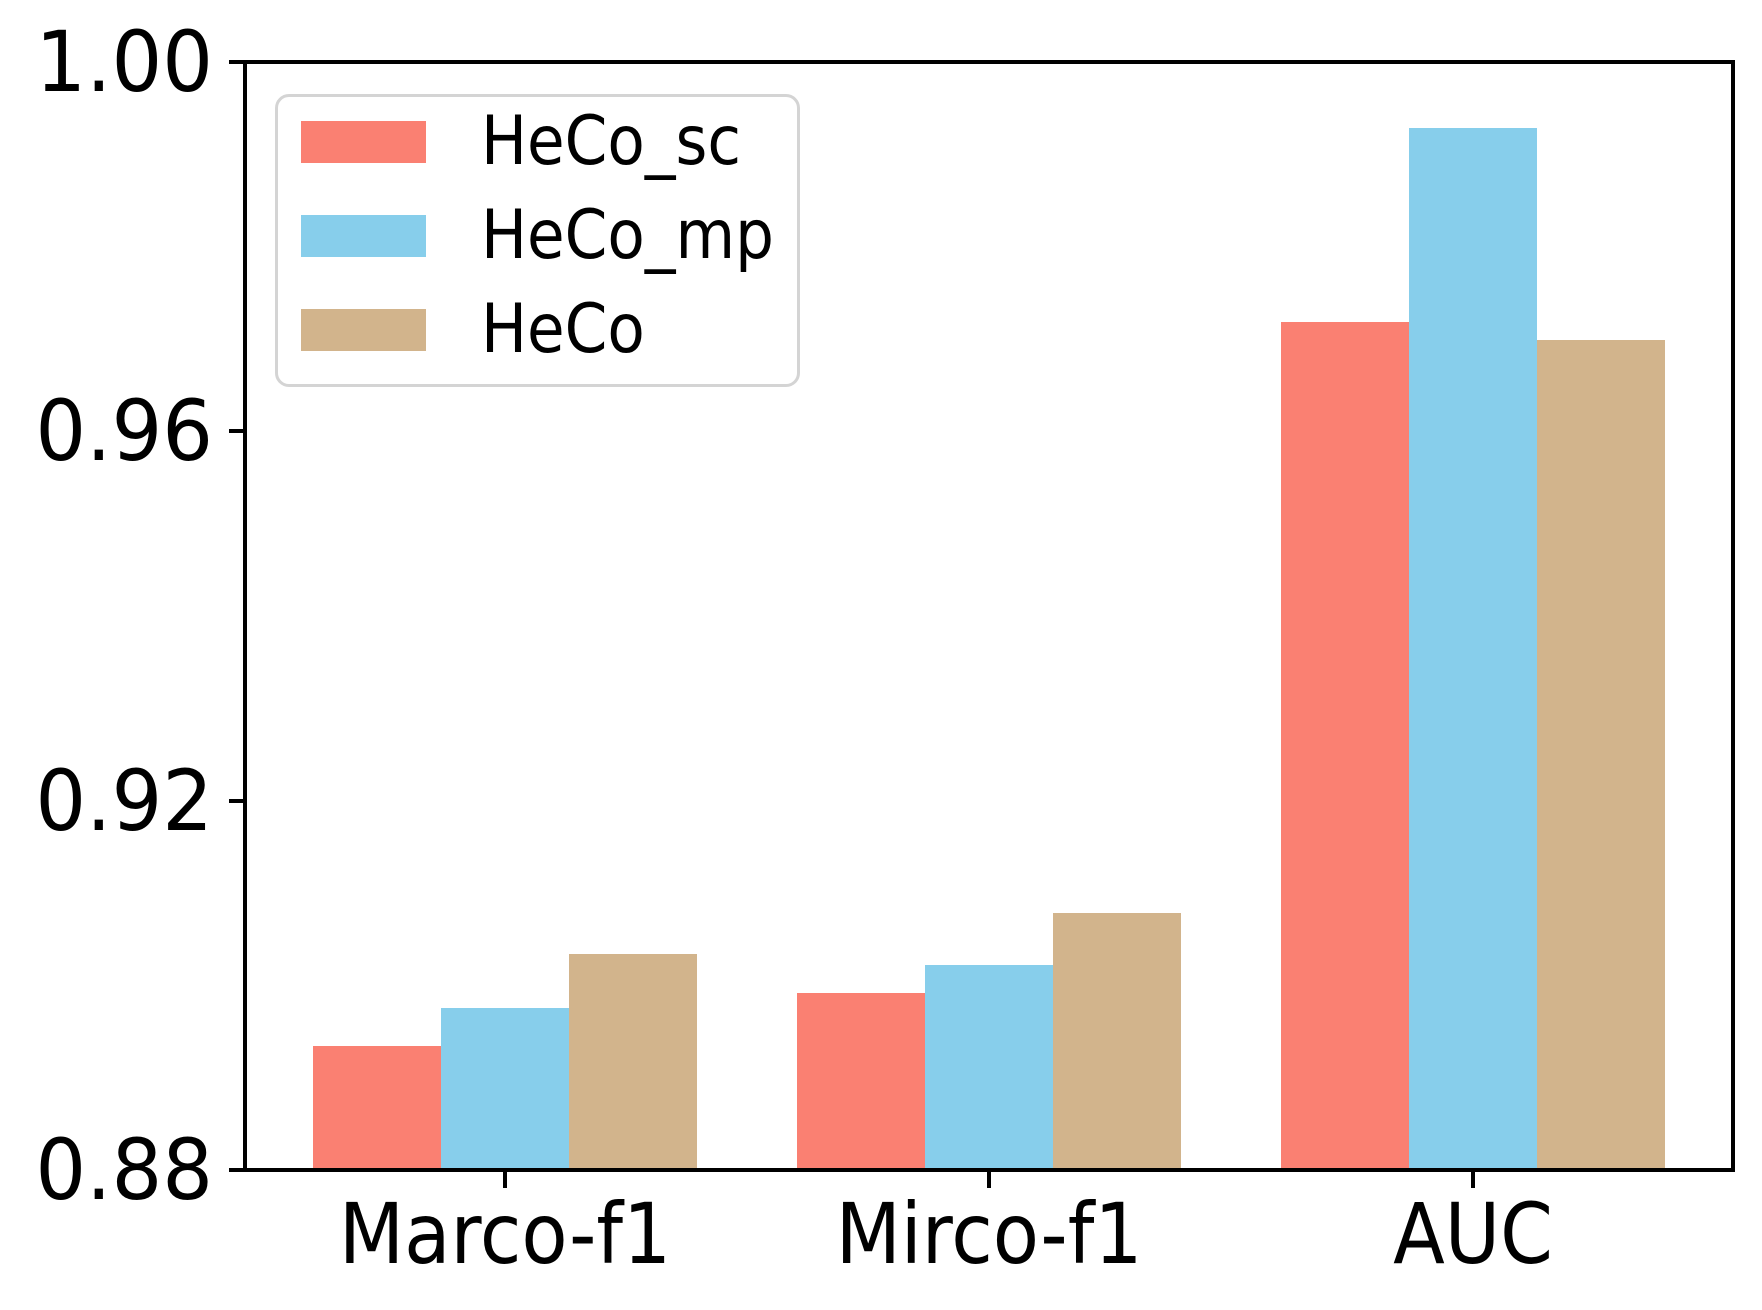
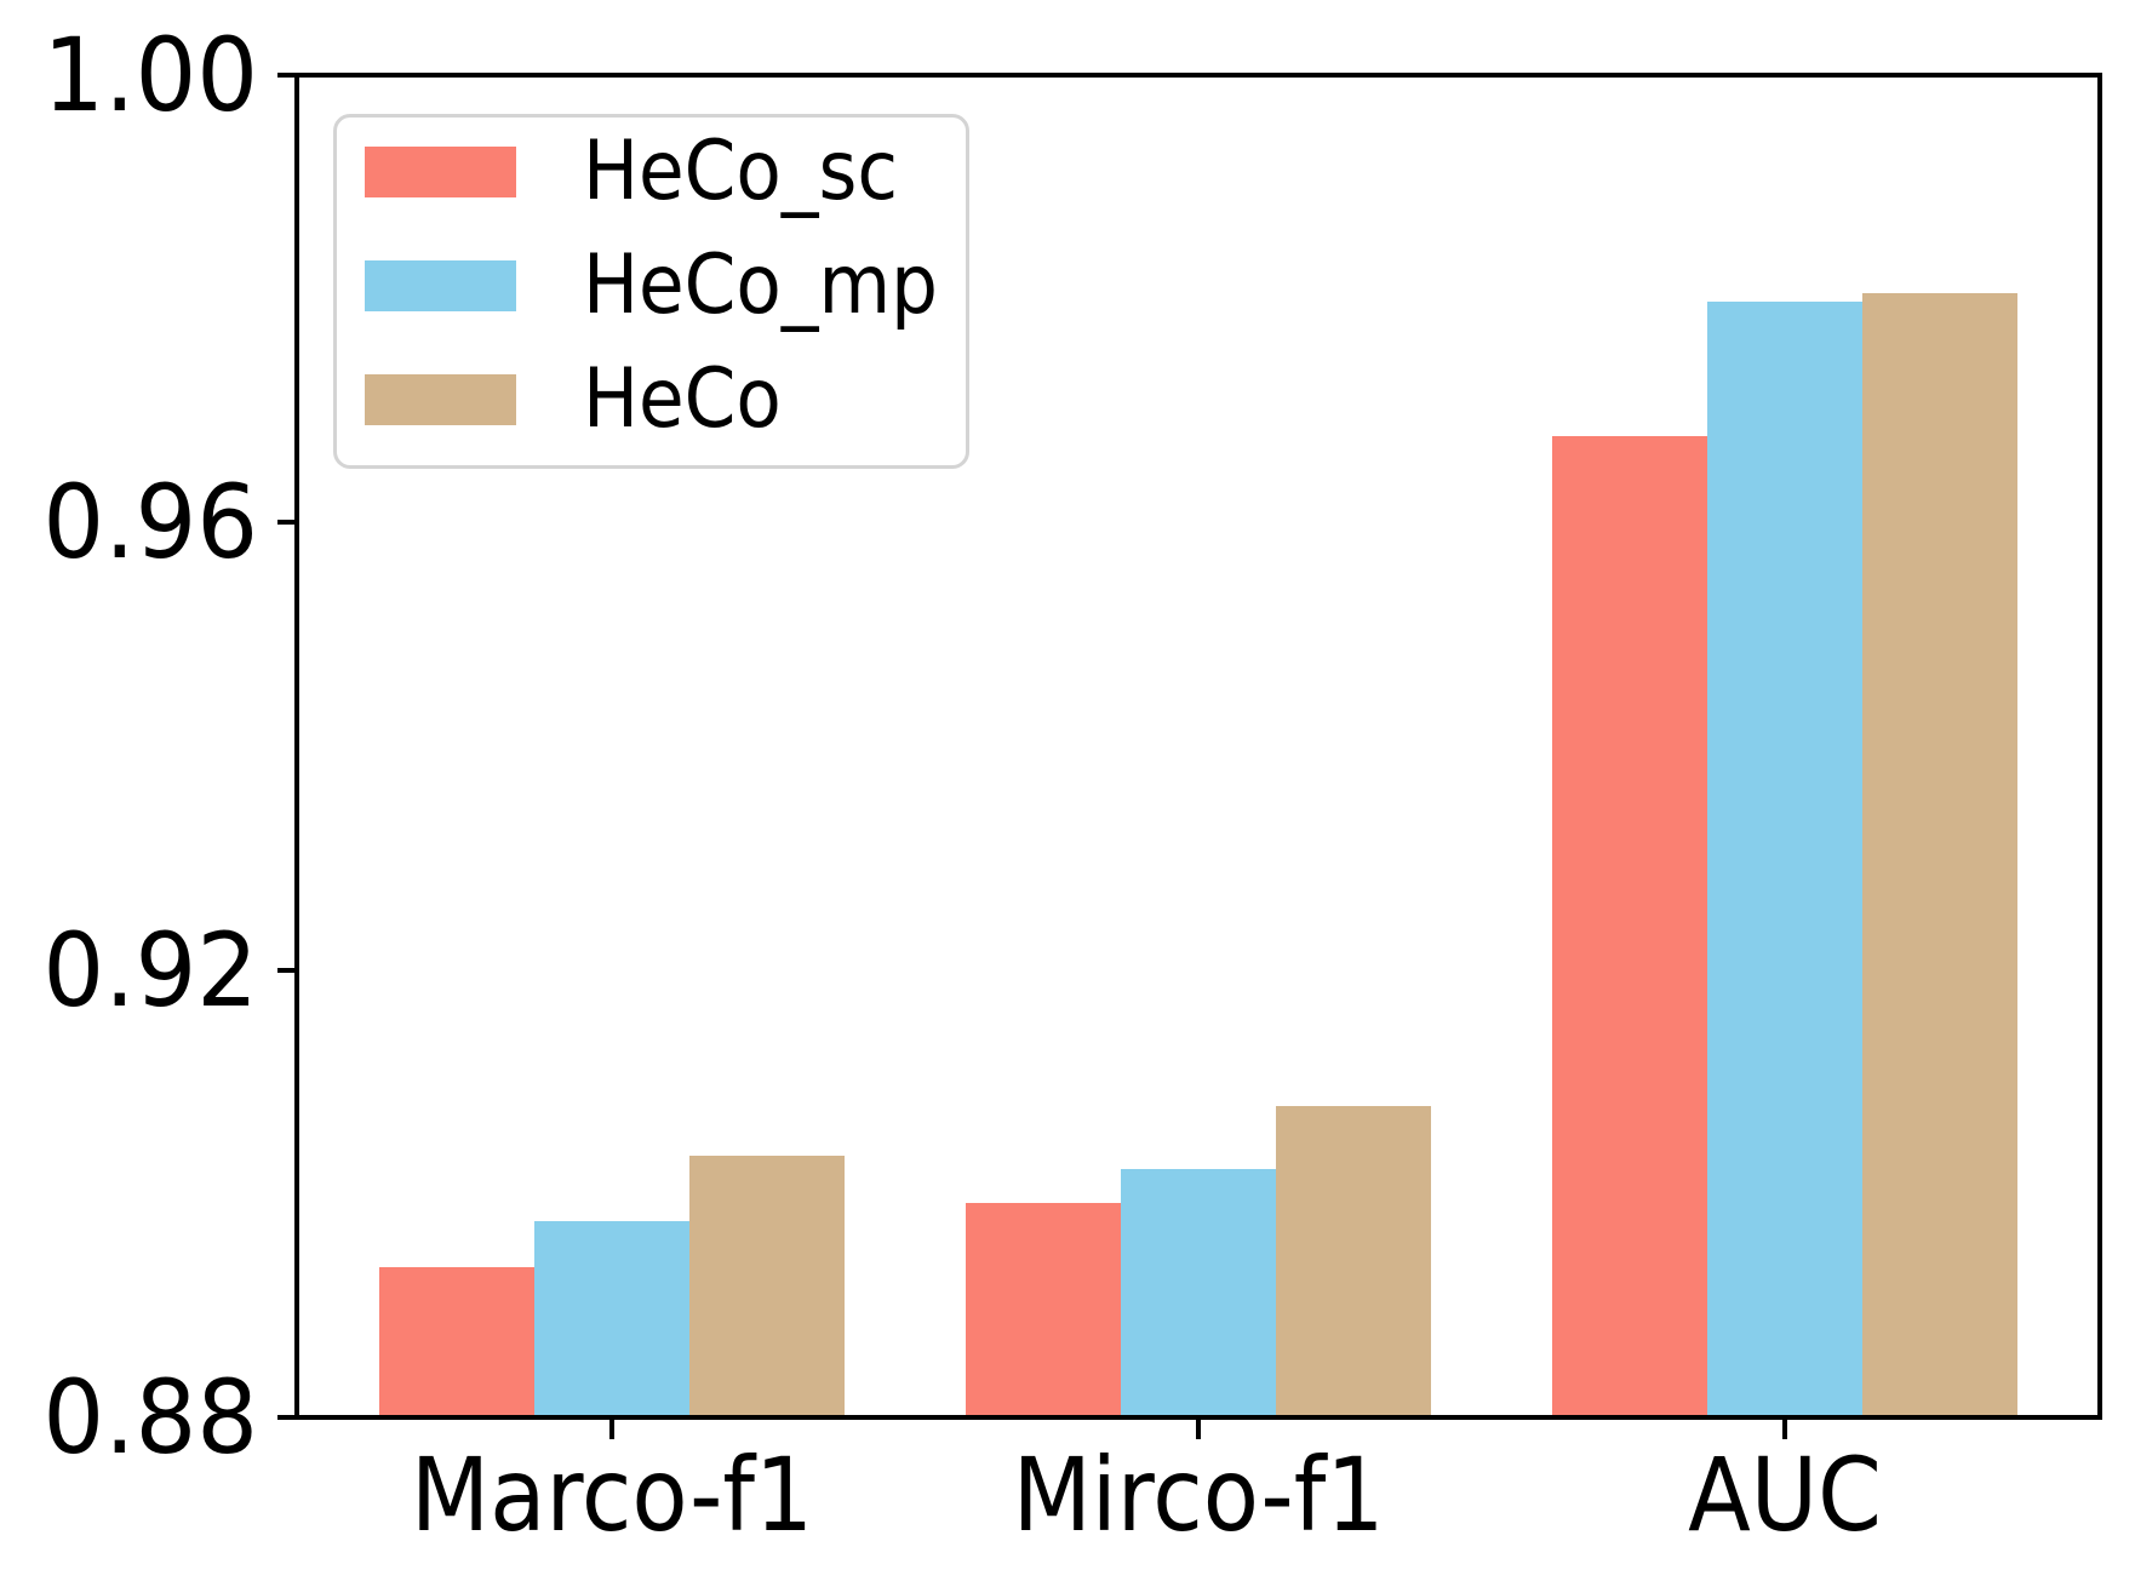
HeCo_sc/AUC: 0.972 -> 0.968
HeCo_mp/AUC: 0.993 -> 0.980
HeCo/AUC: 0.970 -> 0.981
